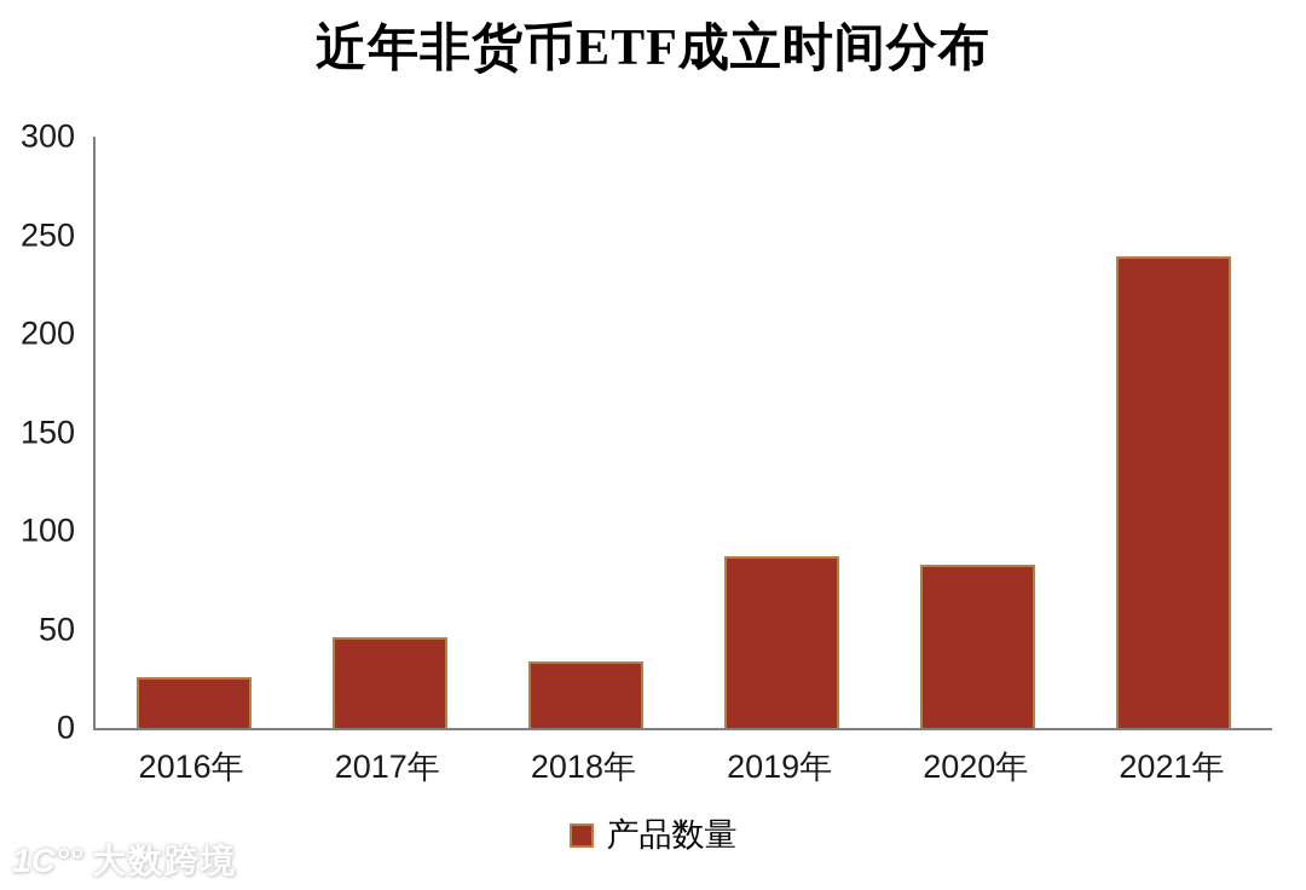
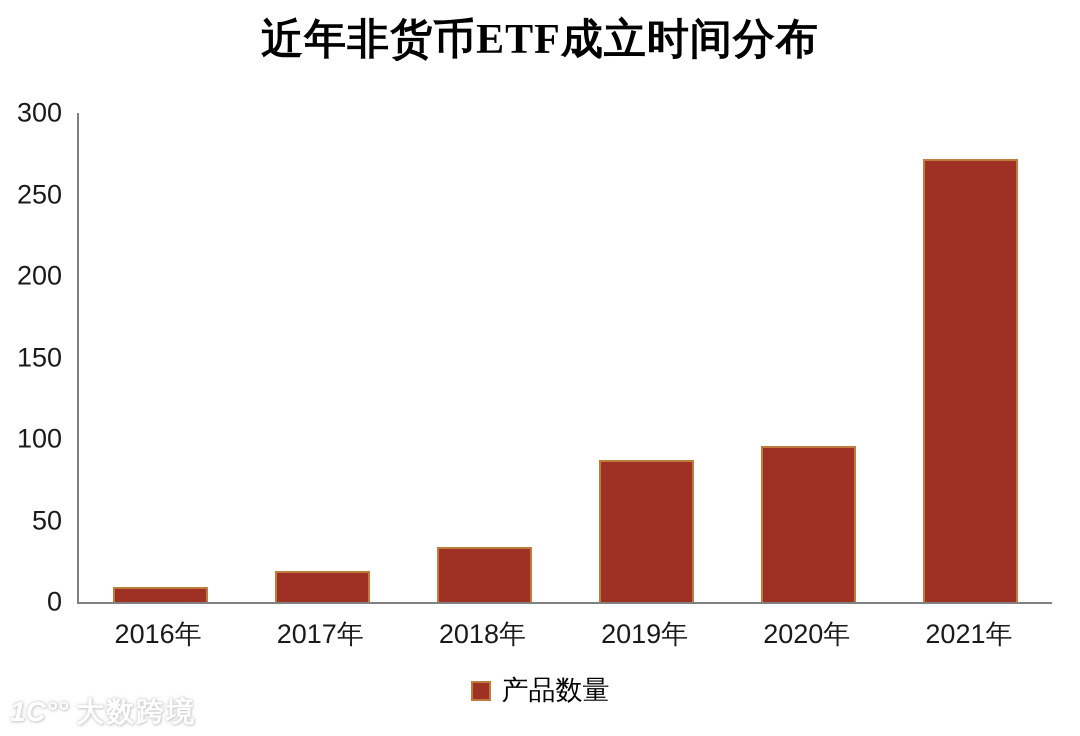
2016年: 26 -> 9
2017年: 46 -> 19
2020年: 83 -> 96
2021年: 239 -> 272
